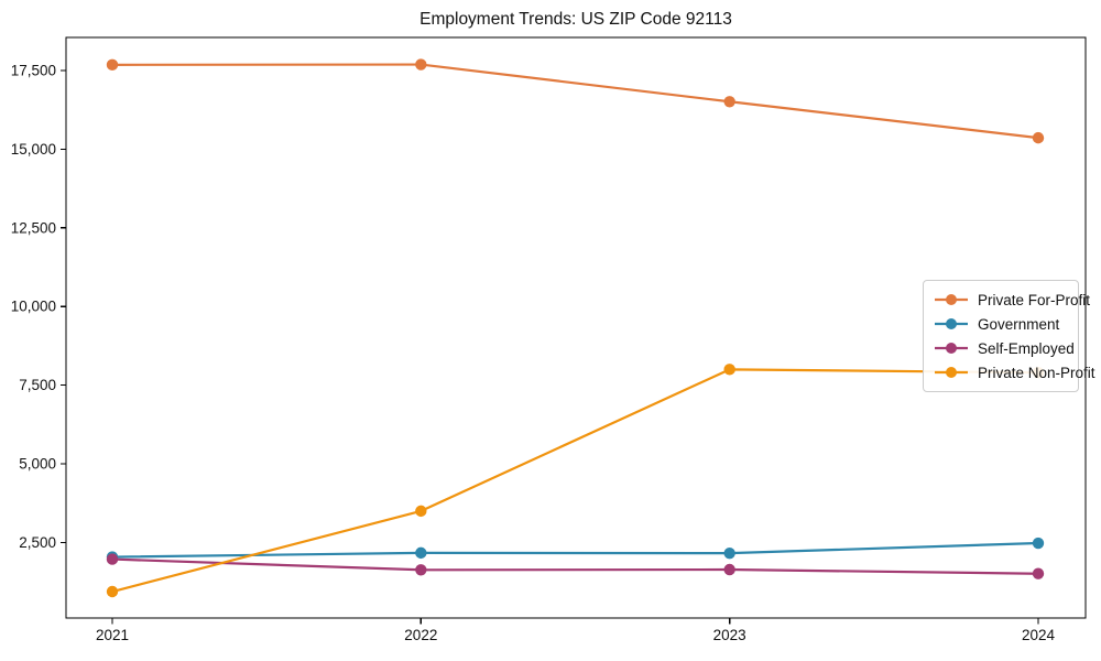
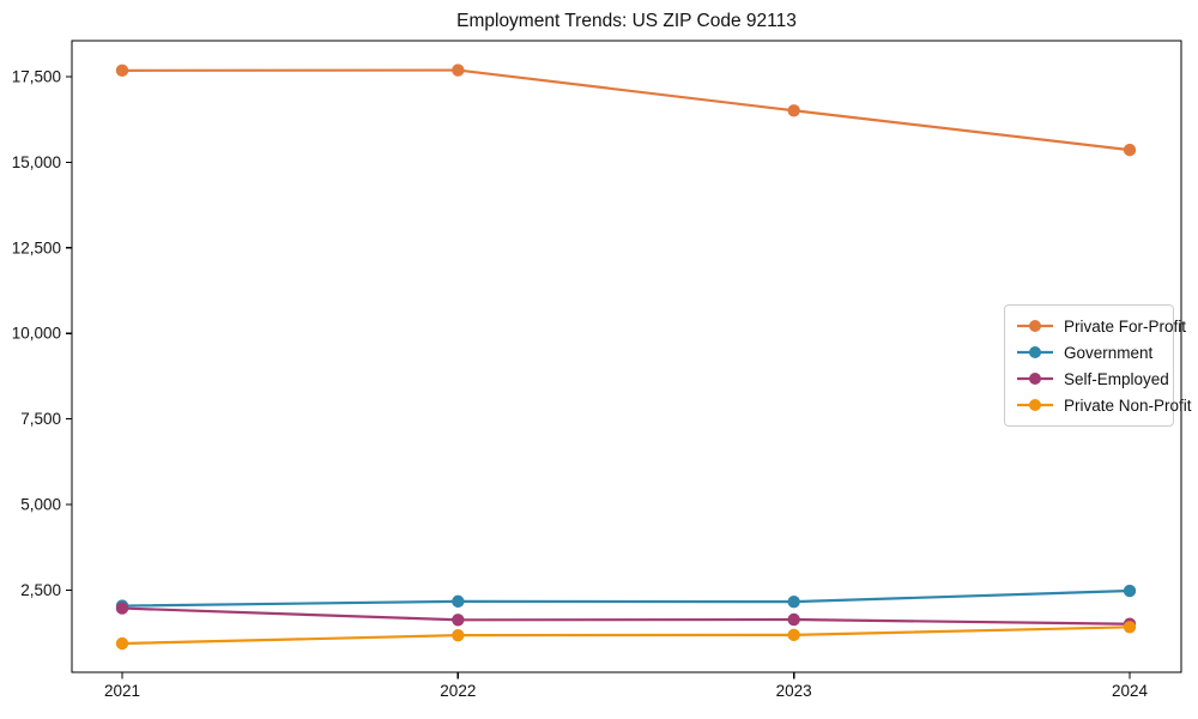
Private Non-Profit/2022: 3500 -> 1200
Private Non-Profit/2023: 8000 -> 1200
Private Non-Profit/2024: 7900 -> 1400
